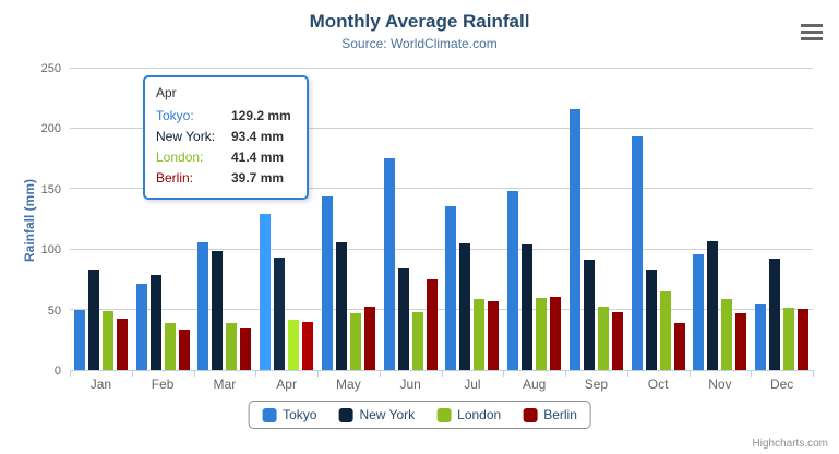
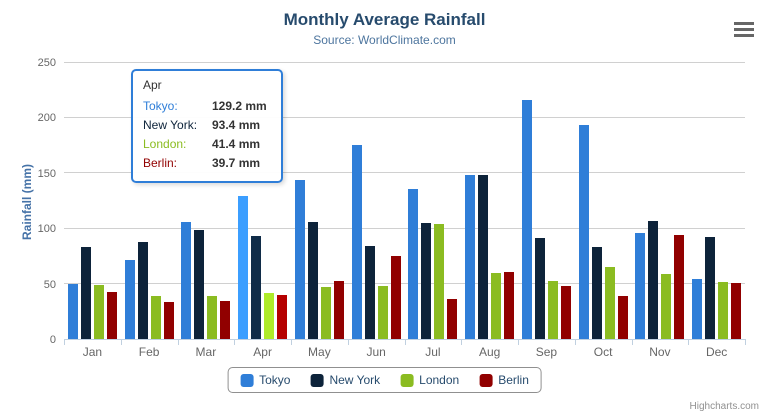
New York/Feb: 79 -> 88
London/Jul: 59 -> 104
Berlin/Jul: 57 -> 36
New York/Aug: 104 -> 149
Berlin/Nov: 47 -> 94
